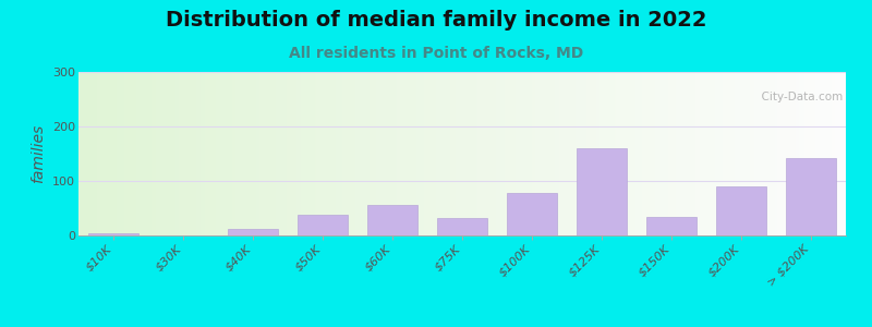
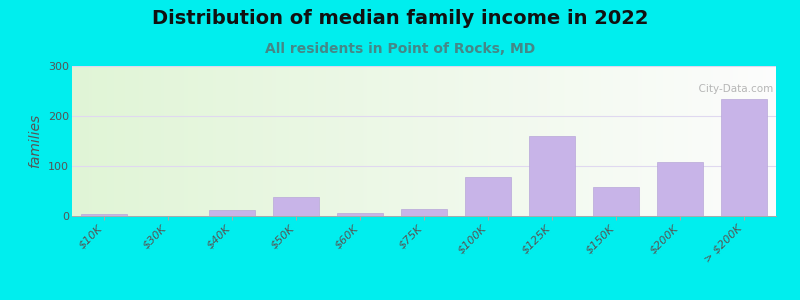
$60K: 56 -> 7
$75K: 32 -> 15
$150K: 34 -> 58
$200K: 90 -> 108
> $200K: 142 -> 235
